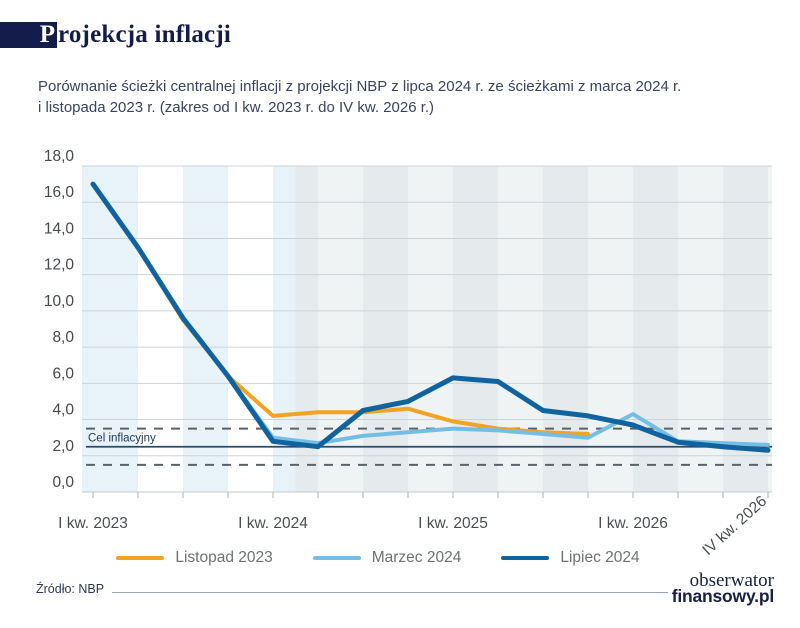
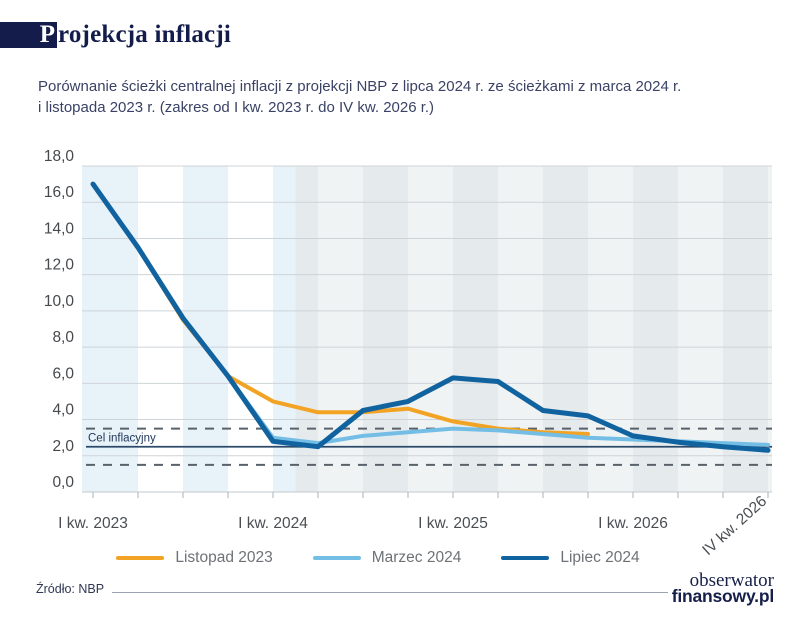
Listopad 2023/I kw. 2024: 4,2 -> 5,0
Marzec 2024/I kw. 2026: 4,3 -> 2,9
Lipiec 2024/I kw. 2026: 3,7 -> 3,1
